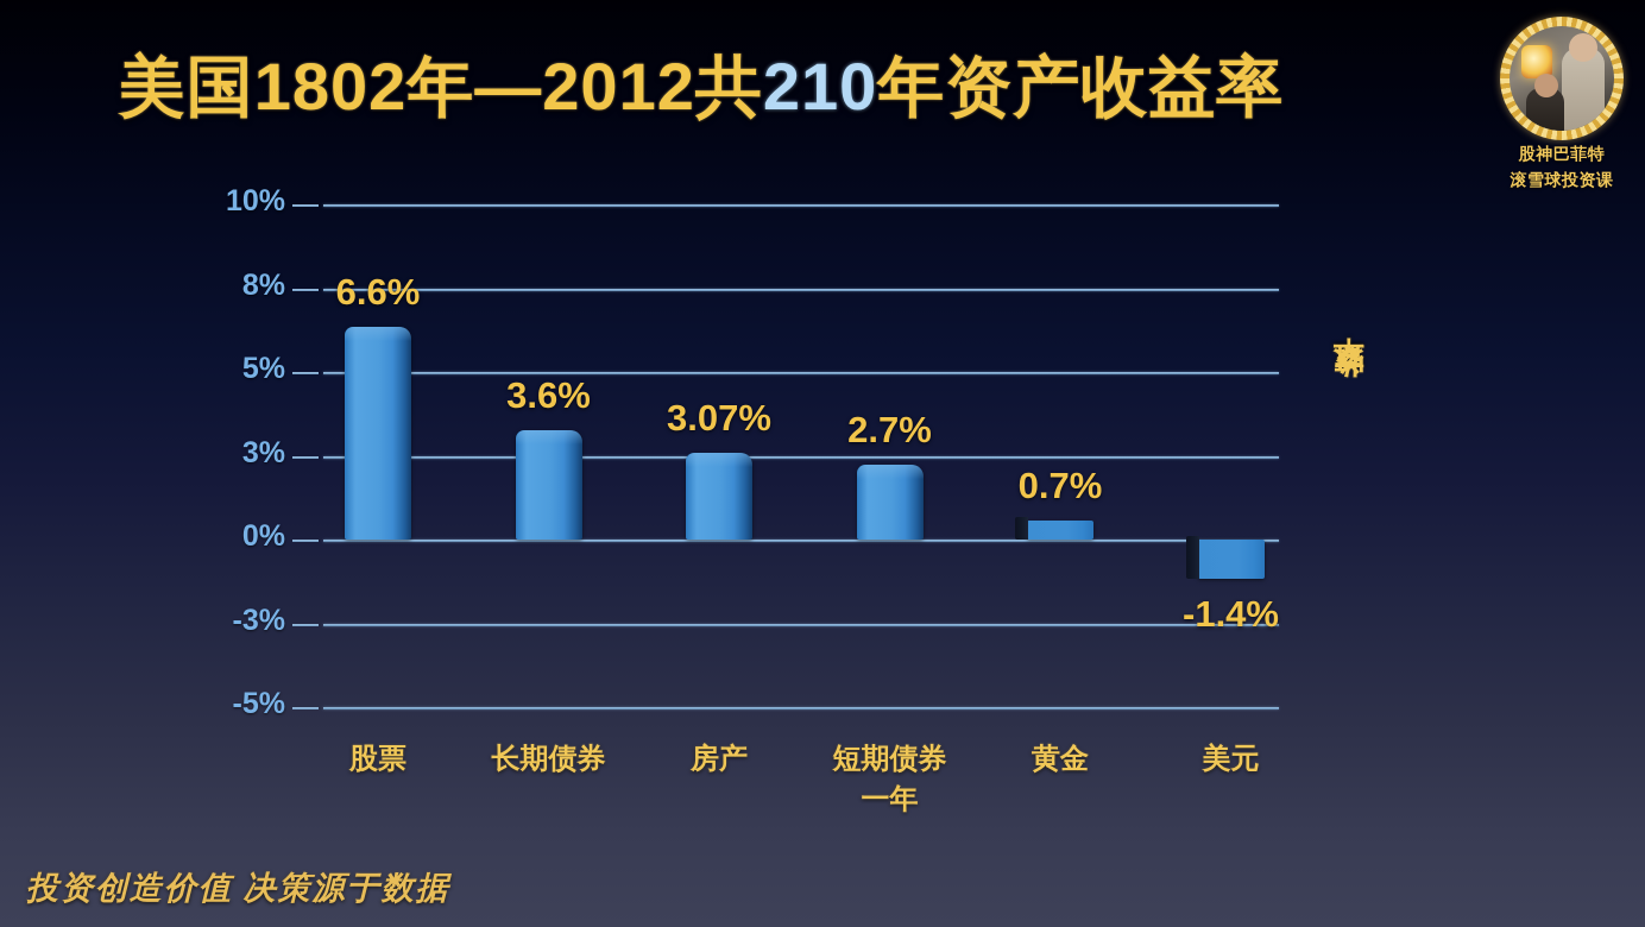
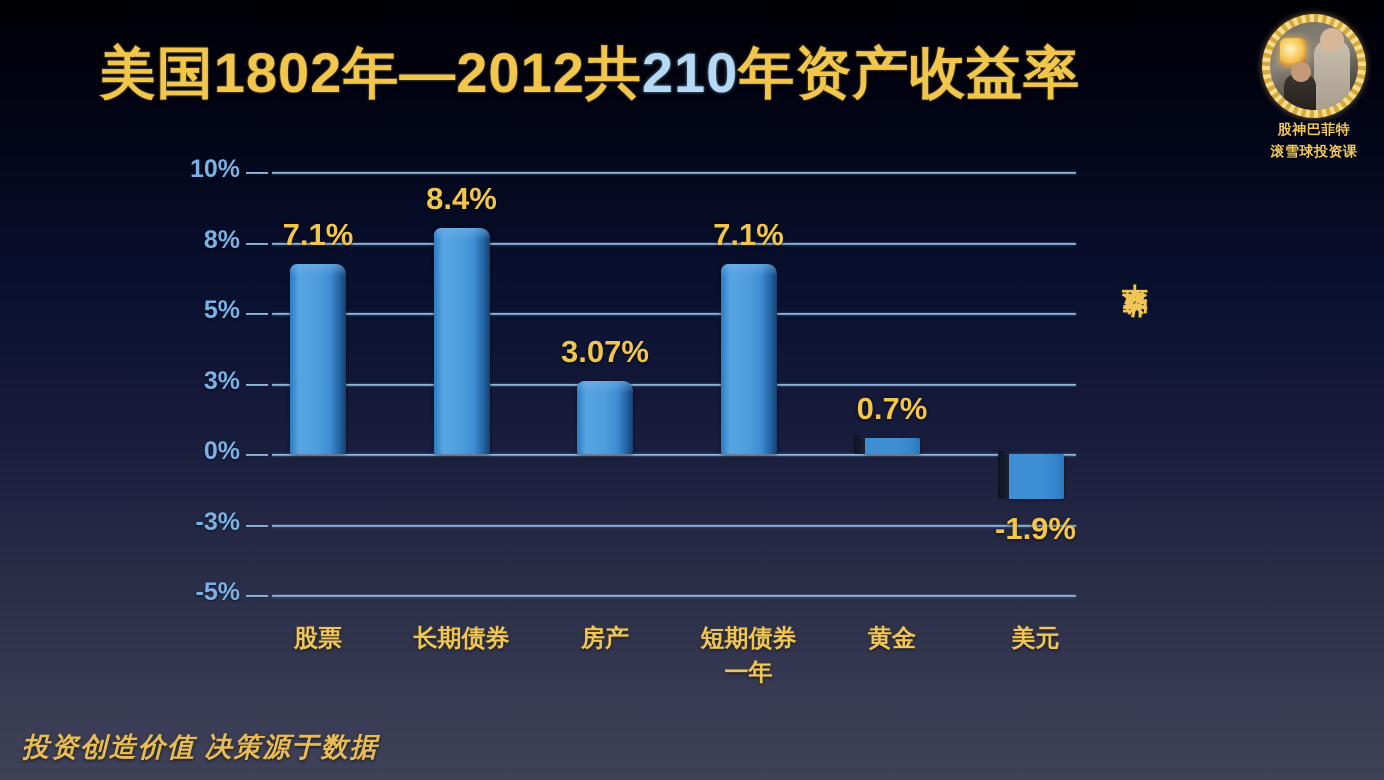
股票: 6.6% -> 7.1%
长期债券: 3.6% -> 8.4%
短期债券 一年: 2.7% -> 7.1%
美元: -1.4% -> -1.9%
